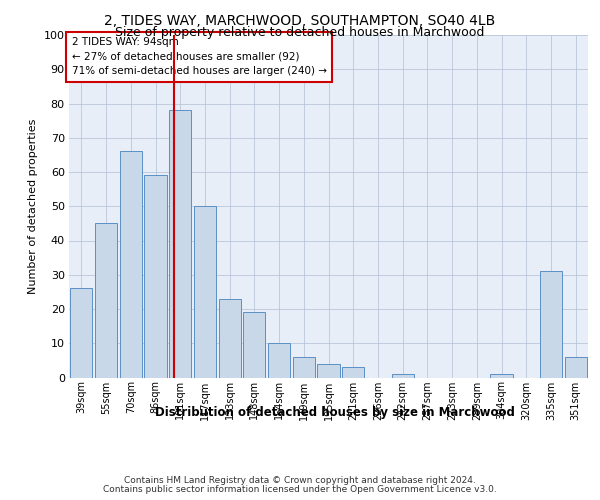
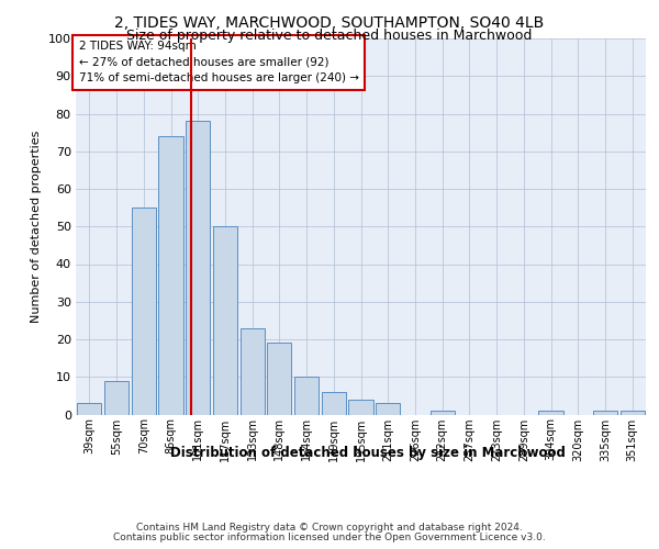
39sqm: 26 -> 3
55sqm: 45 -> 9
70sqm: 66 -> 55
86sqm: 59 -> 74
335sqm: 31 -> 1
351sqm: 6 -> 1
